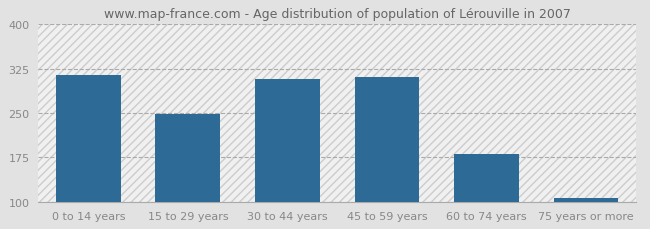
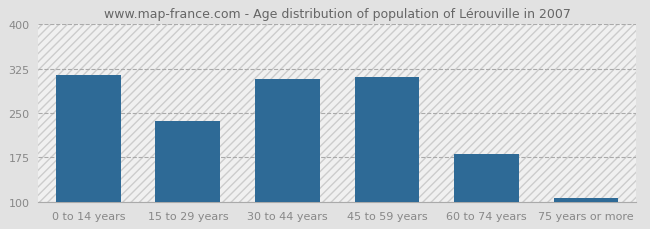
15 to 29 years: 249 -> 236
